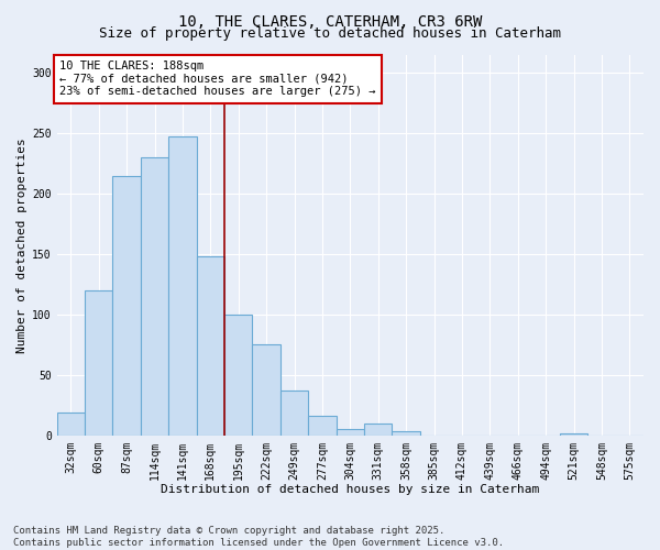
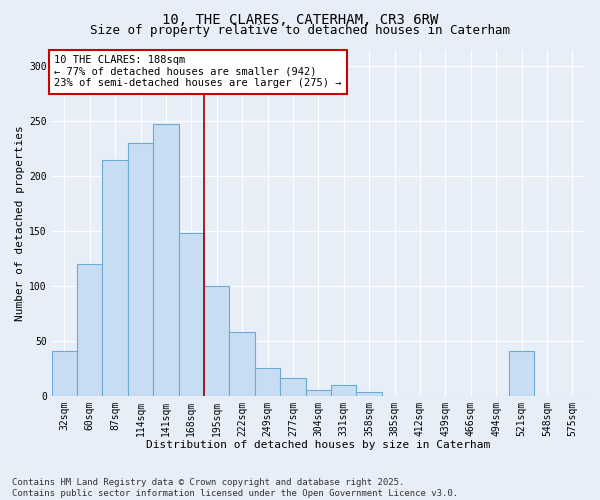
32sqm: 19 -> 41
222sqm: 75 -> 58
249sqm: 37 -> 25
521sqm: 2 -> 41
